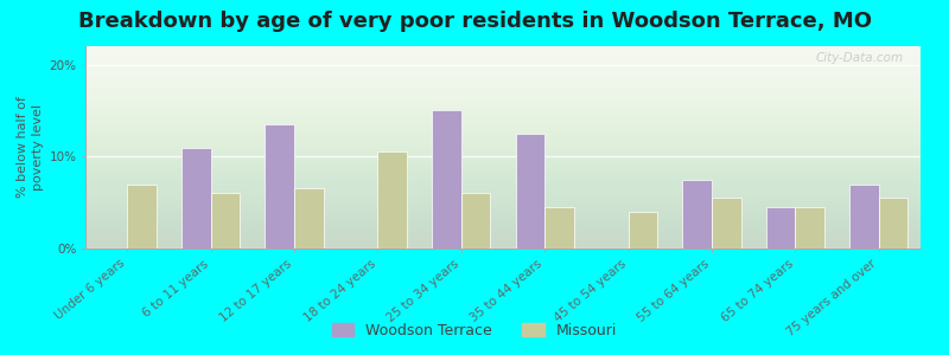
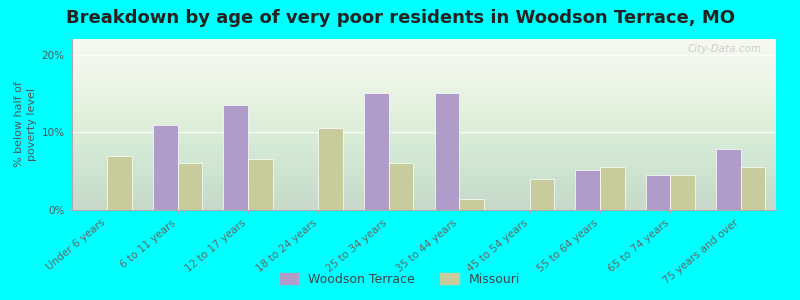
Woodson Terrace/35 to 44 years: 12.5% -> 15.0%
Missouri/35 to 44 years: 4.5% -> 1.4%
Woodson Terrace/55 to 64 years: 7.5% -> 5.2%
Woodson Terrace/75 years and over: 7.0% -> 7.8%
